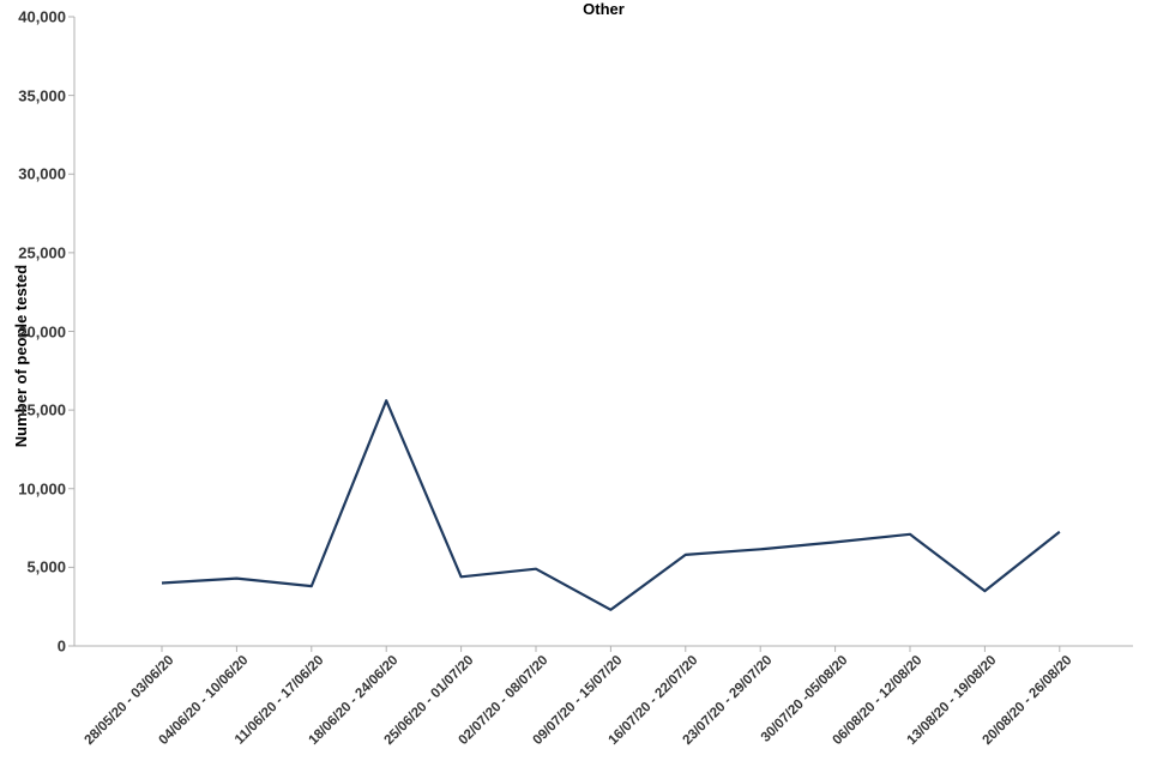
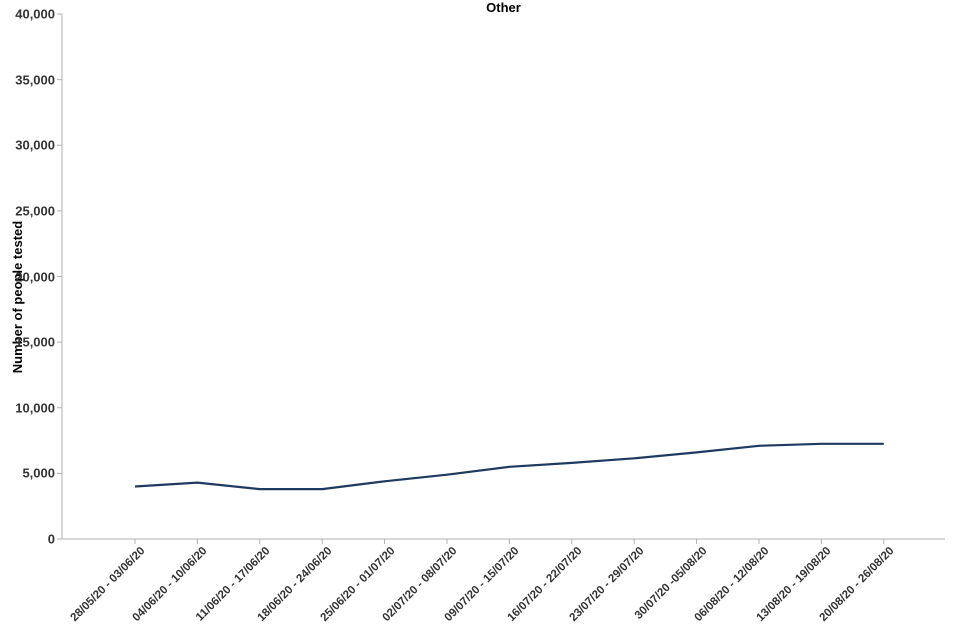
18/06/20 - 24/06/20: 15600 -> 3800
09/07/20 - 15/07/20: 2300 -> 5500
13/08/20 - 19/08/20: 3500 -> 7200
